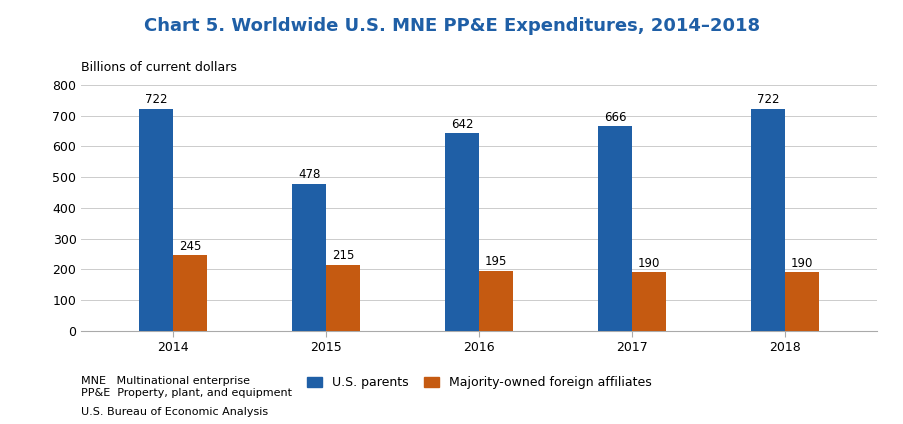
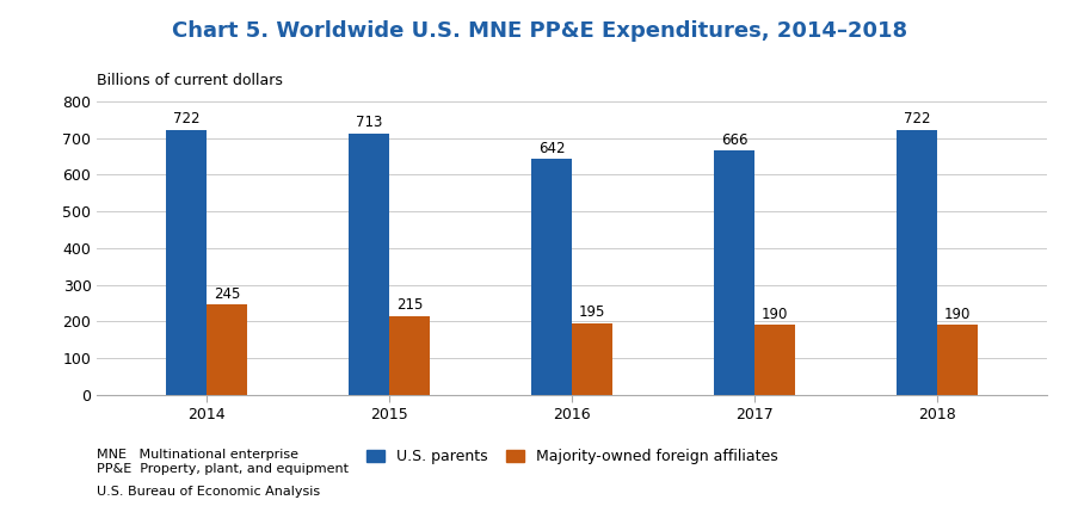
U.S. parents/2015: 478 -> 713
